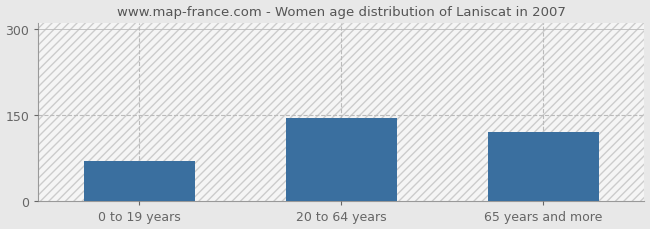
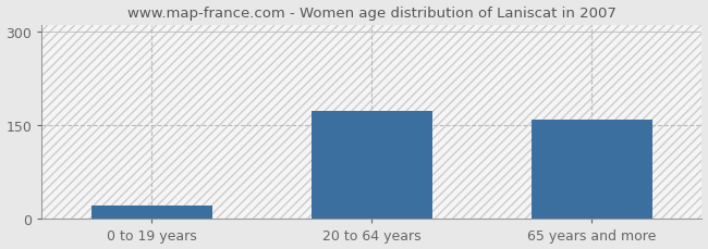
0 to 19 years: 70 -> 22
20 to 64 years: 144 -> 172
65 years and more: 120 -> 158
